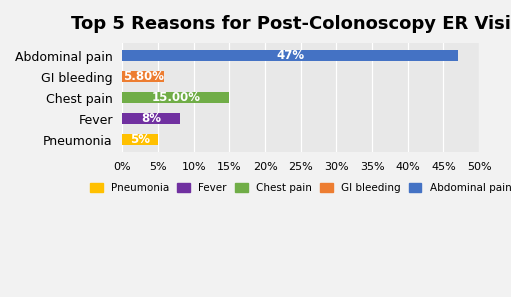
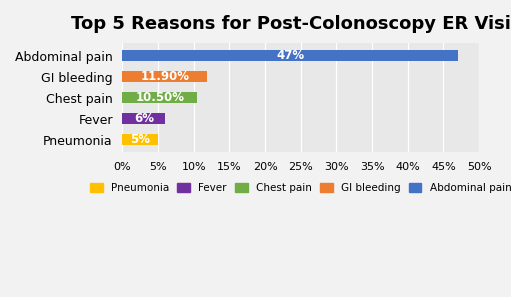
GI bleeding: 5.80% -> 11.90%
Chest pain: 15.00% -> 10.50%
Fever: 8% -> 6%
